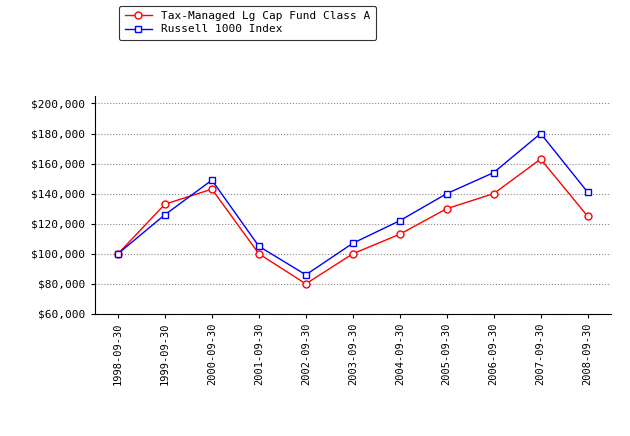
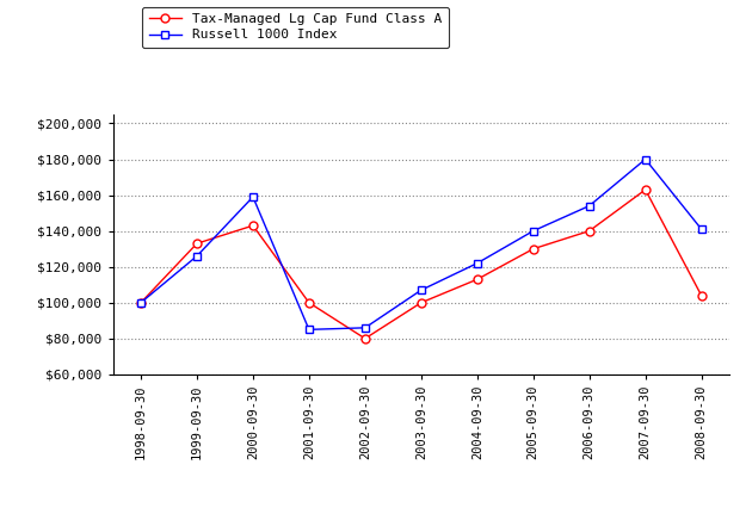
Russell 1000 Index/2000-09-30: $149,000 -> $159,000
Russell 1000 Index/2001-09-30: $105,000 -> $85,000
Tax-Managed Lg Cap Fund Class A/2008-09-30: $125,000 -> $104,000
